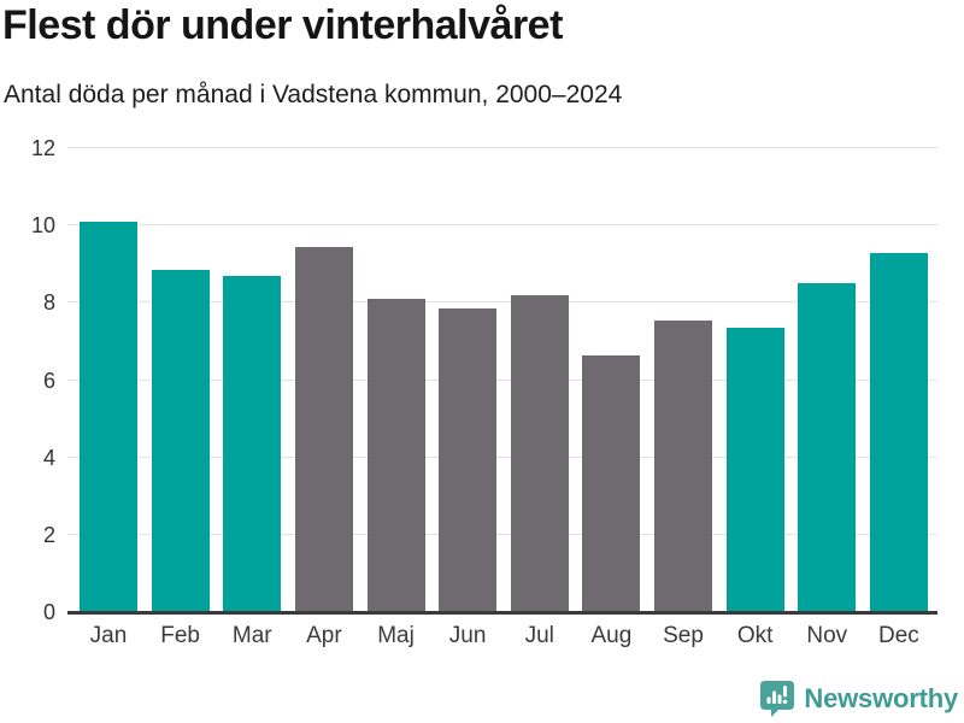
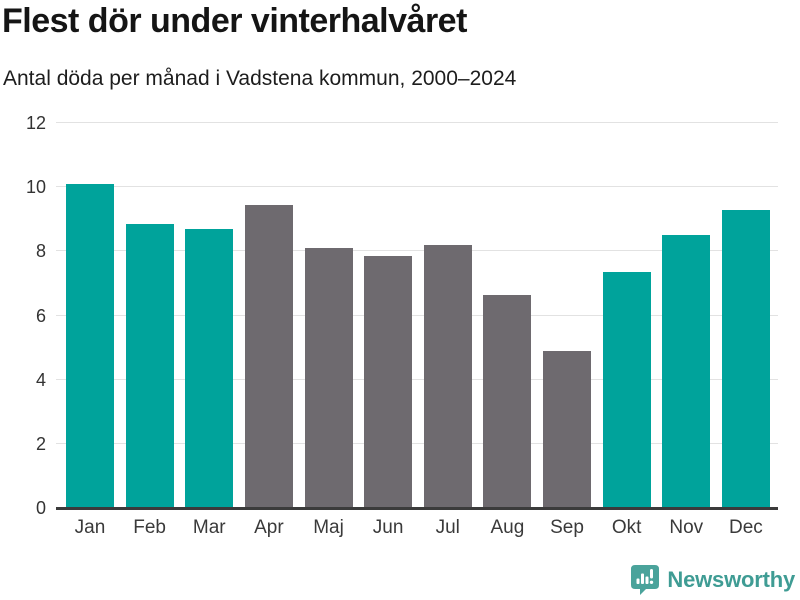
Sep: 7.5 -> 4.9
